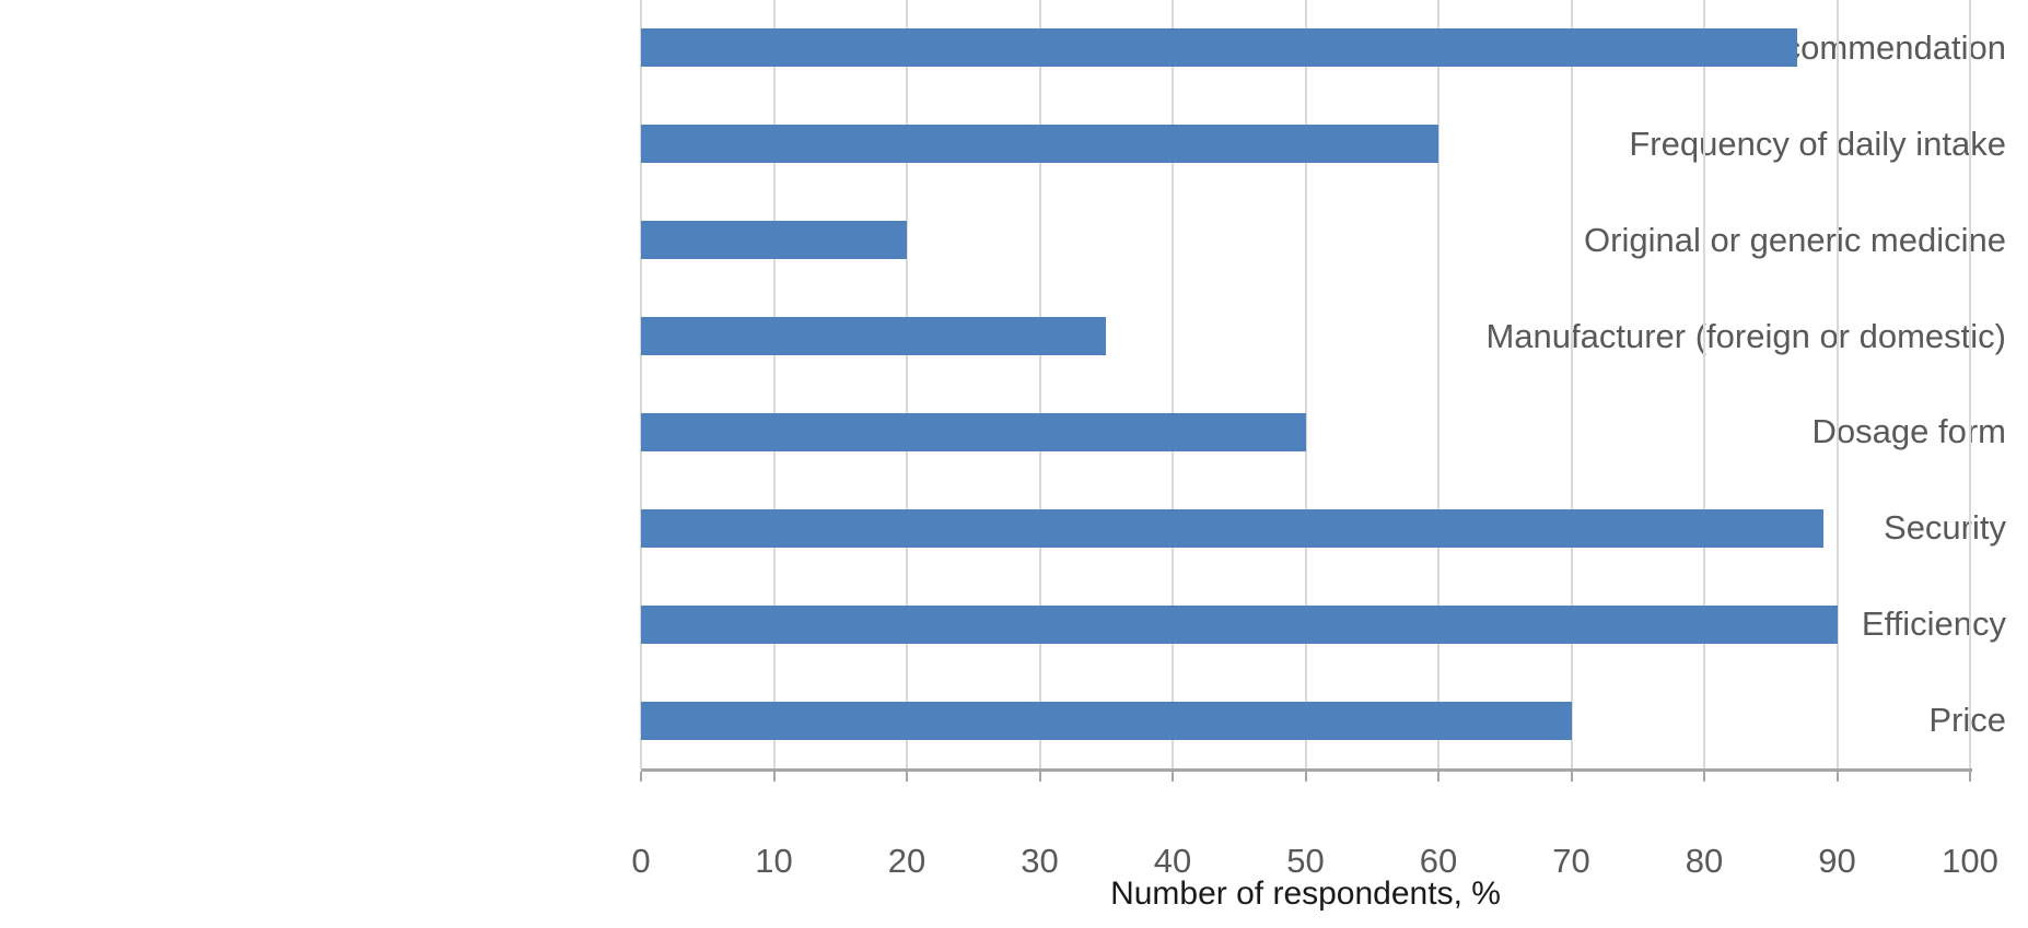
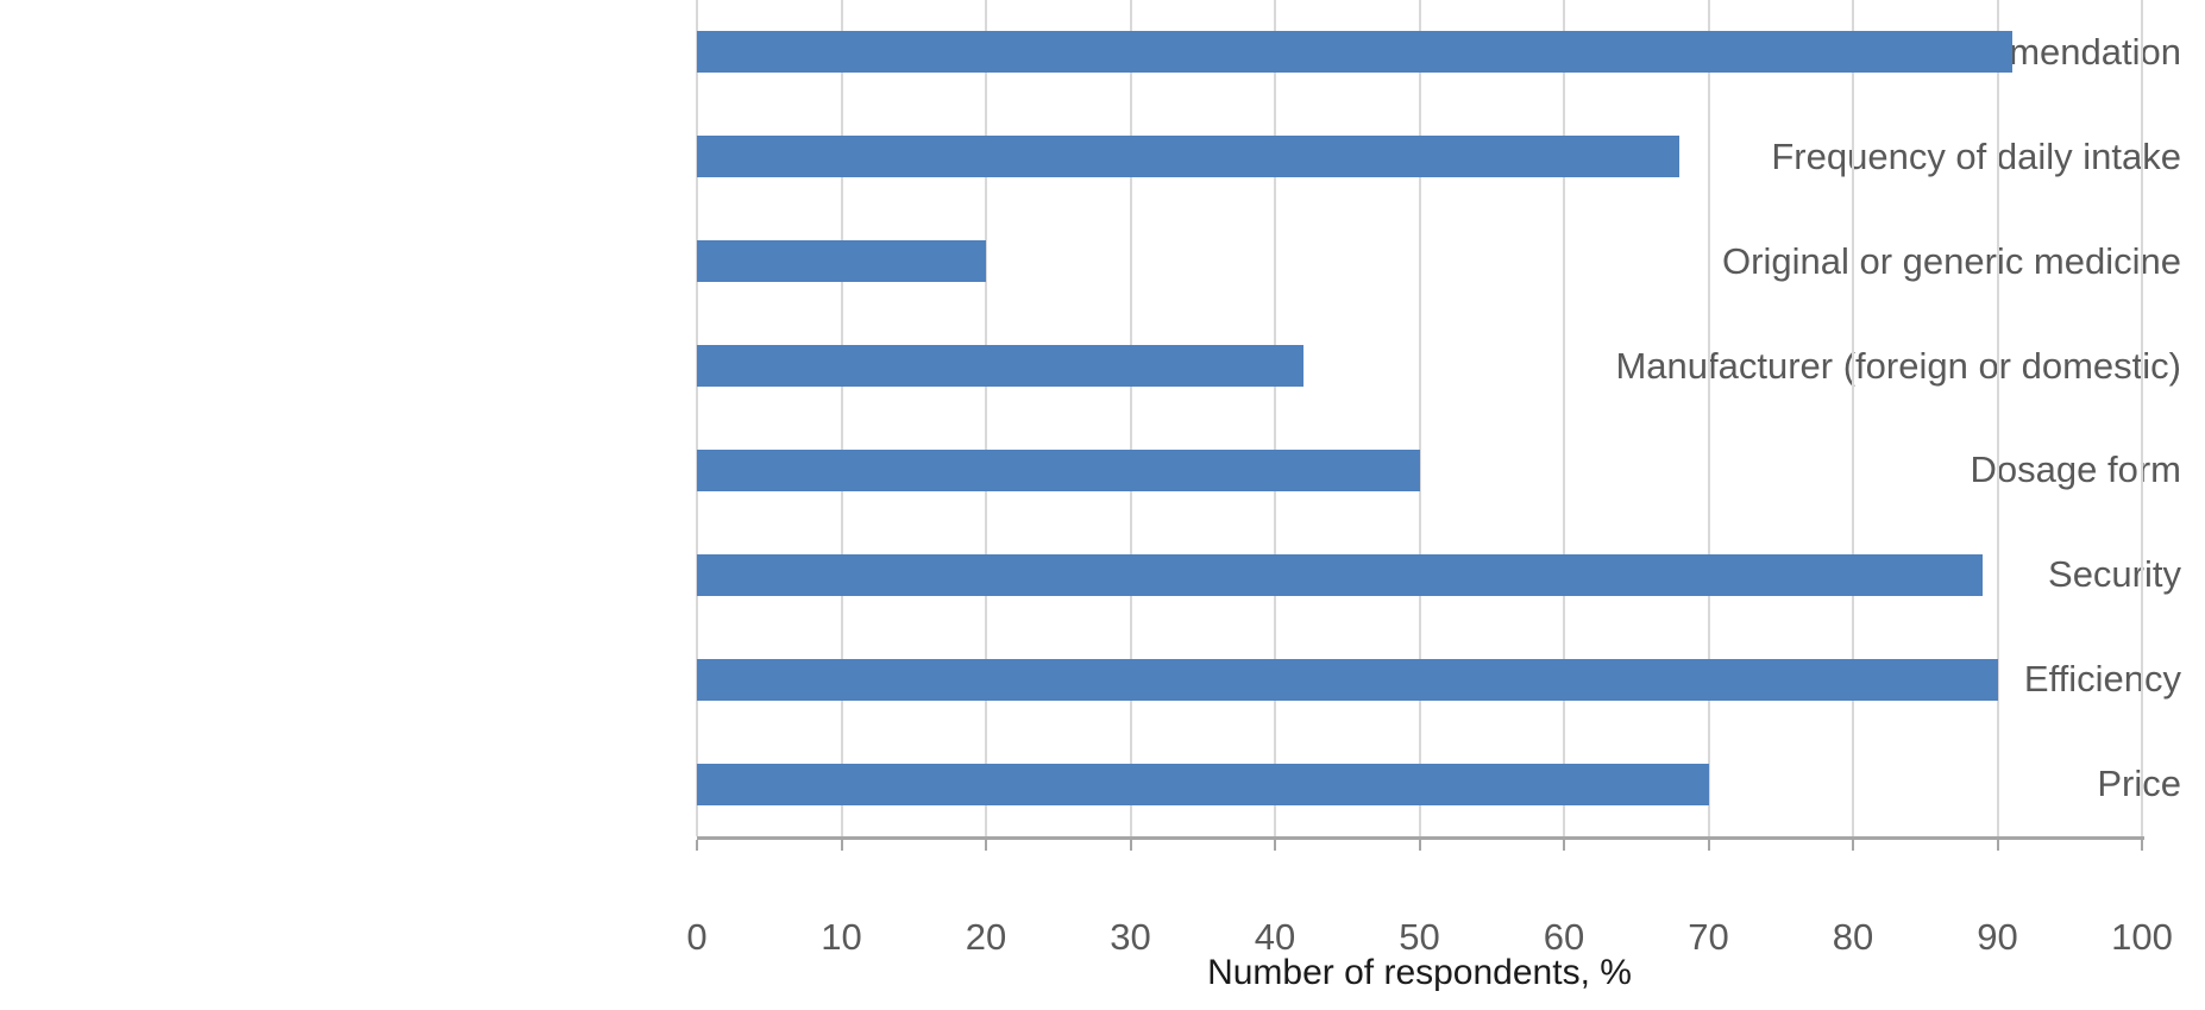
Doctor's recommendation: 87 -> 91
Frequency of daily intake: 60 -> 68
Manufacturer (foreign or domestic): 35 -> 42
